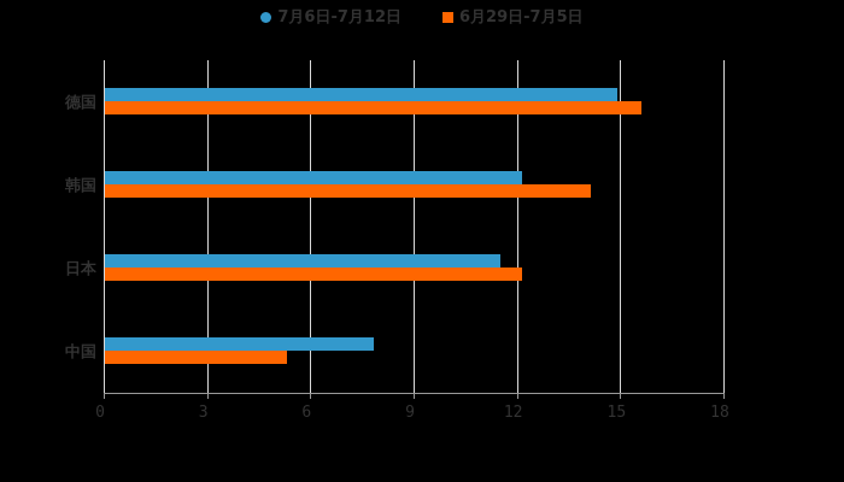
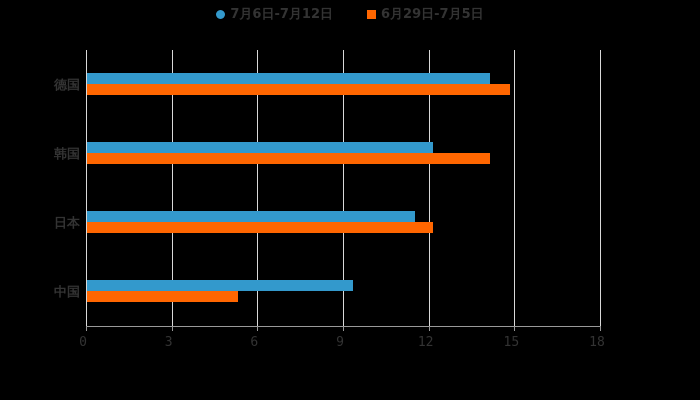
7月6日-7月12日/德国: 14.9 -> 14.1
6月29日-7月5日/德国: 15.6 -> 14.8
7月6日-7月12日/中国: 7.8 -> 9.3
